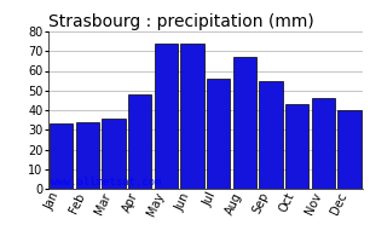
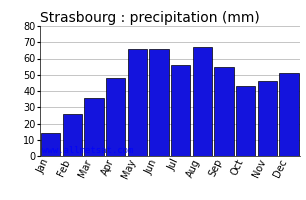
Jan: 33 -> 14
Feb: 34 -> 26
May: 74 -> 66
Jun: 74 -> 66
Dec: 40 -> 51
